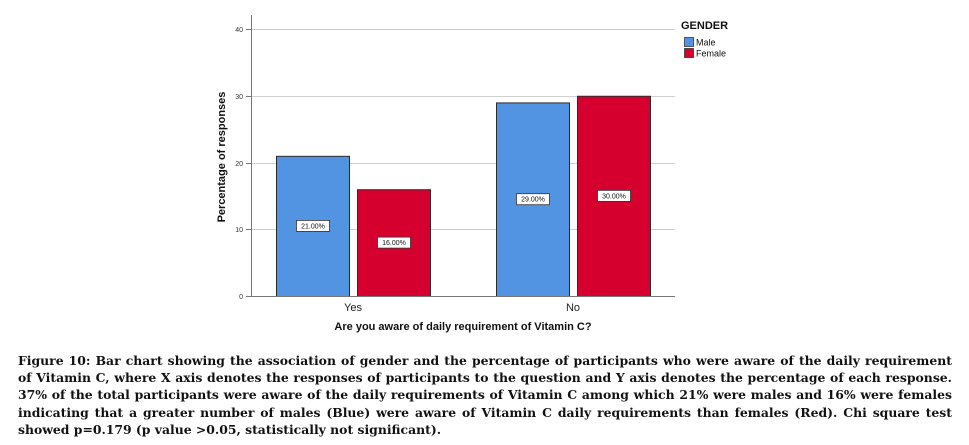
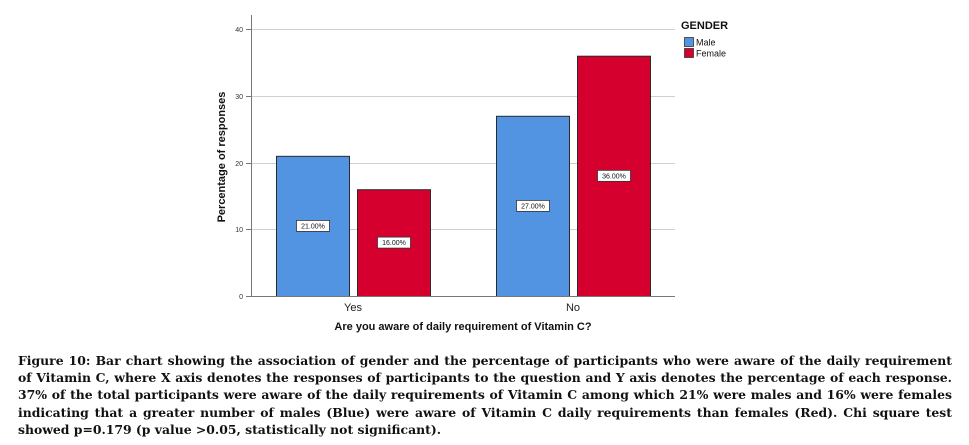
Male/No: 29.00% -> 27.00%
Female/No: 30.00% -> 36.00%
